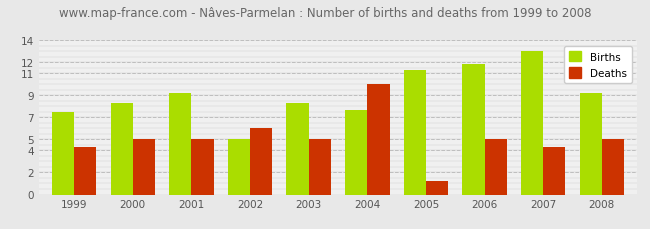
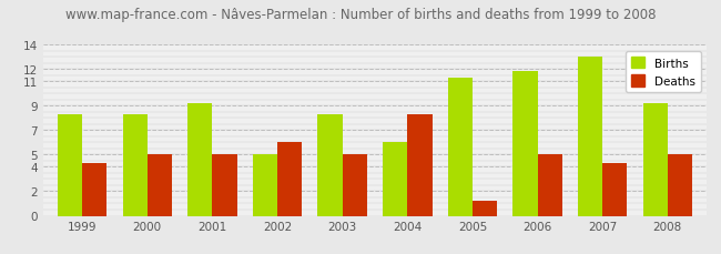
Births/1999: 7.5 -> 8.3
Births/2004: 7.7 -> 6.0
Deaths/2004: 10.0 -> 8.3
